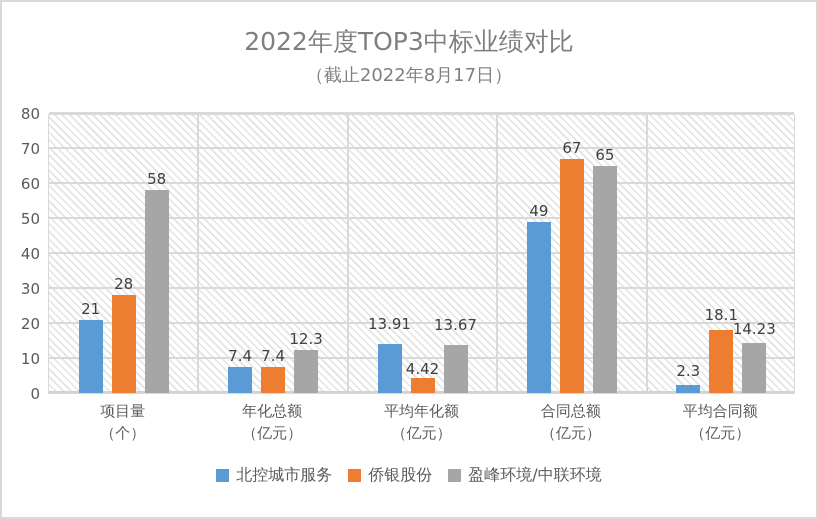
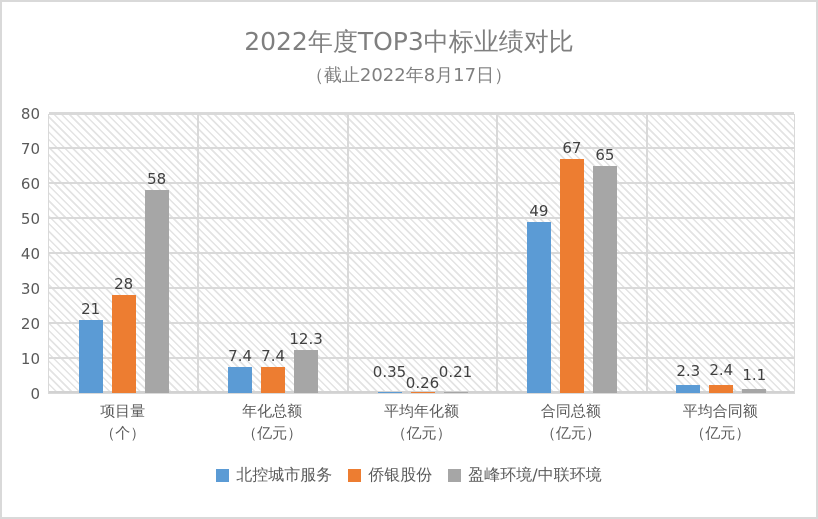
北控城市服务/平均年化额: 13.91 -> 0.35
侨银股份/平均年化额: 4.42 -> 0.26
盈峰环境/中联环境/平均年化额: 13.67 -> 0.21
侨银股份/平均合同额: 18.1 -> 2.4
盈峰环境/中联环境/平均合同额: 14.23 -> 1.1
